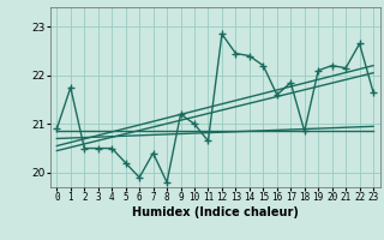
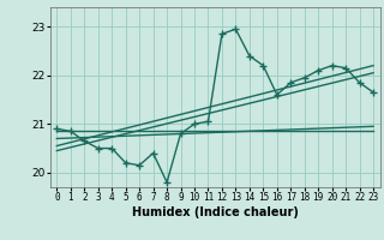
1: 21.75 -> 20.85
2: 20.50 -> 20.65
6: 19.90 -> 20.15
9: 21.20 -> 20.80
11: 20.65 -> 21.05
13: 22.45 -> 22.95
18: 20.85 -> 21.95
22: 22.65 -> 21.85
